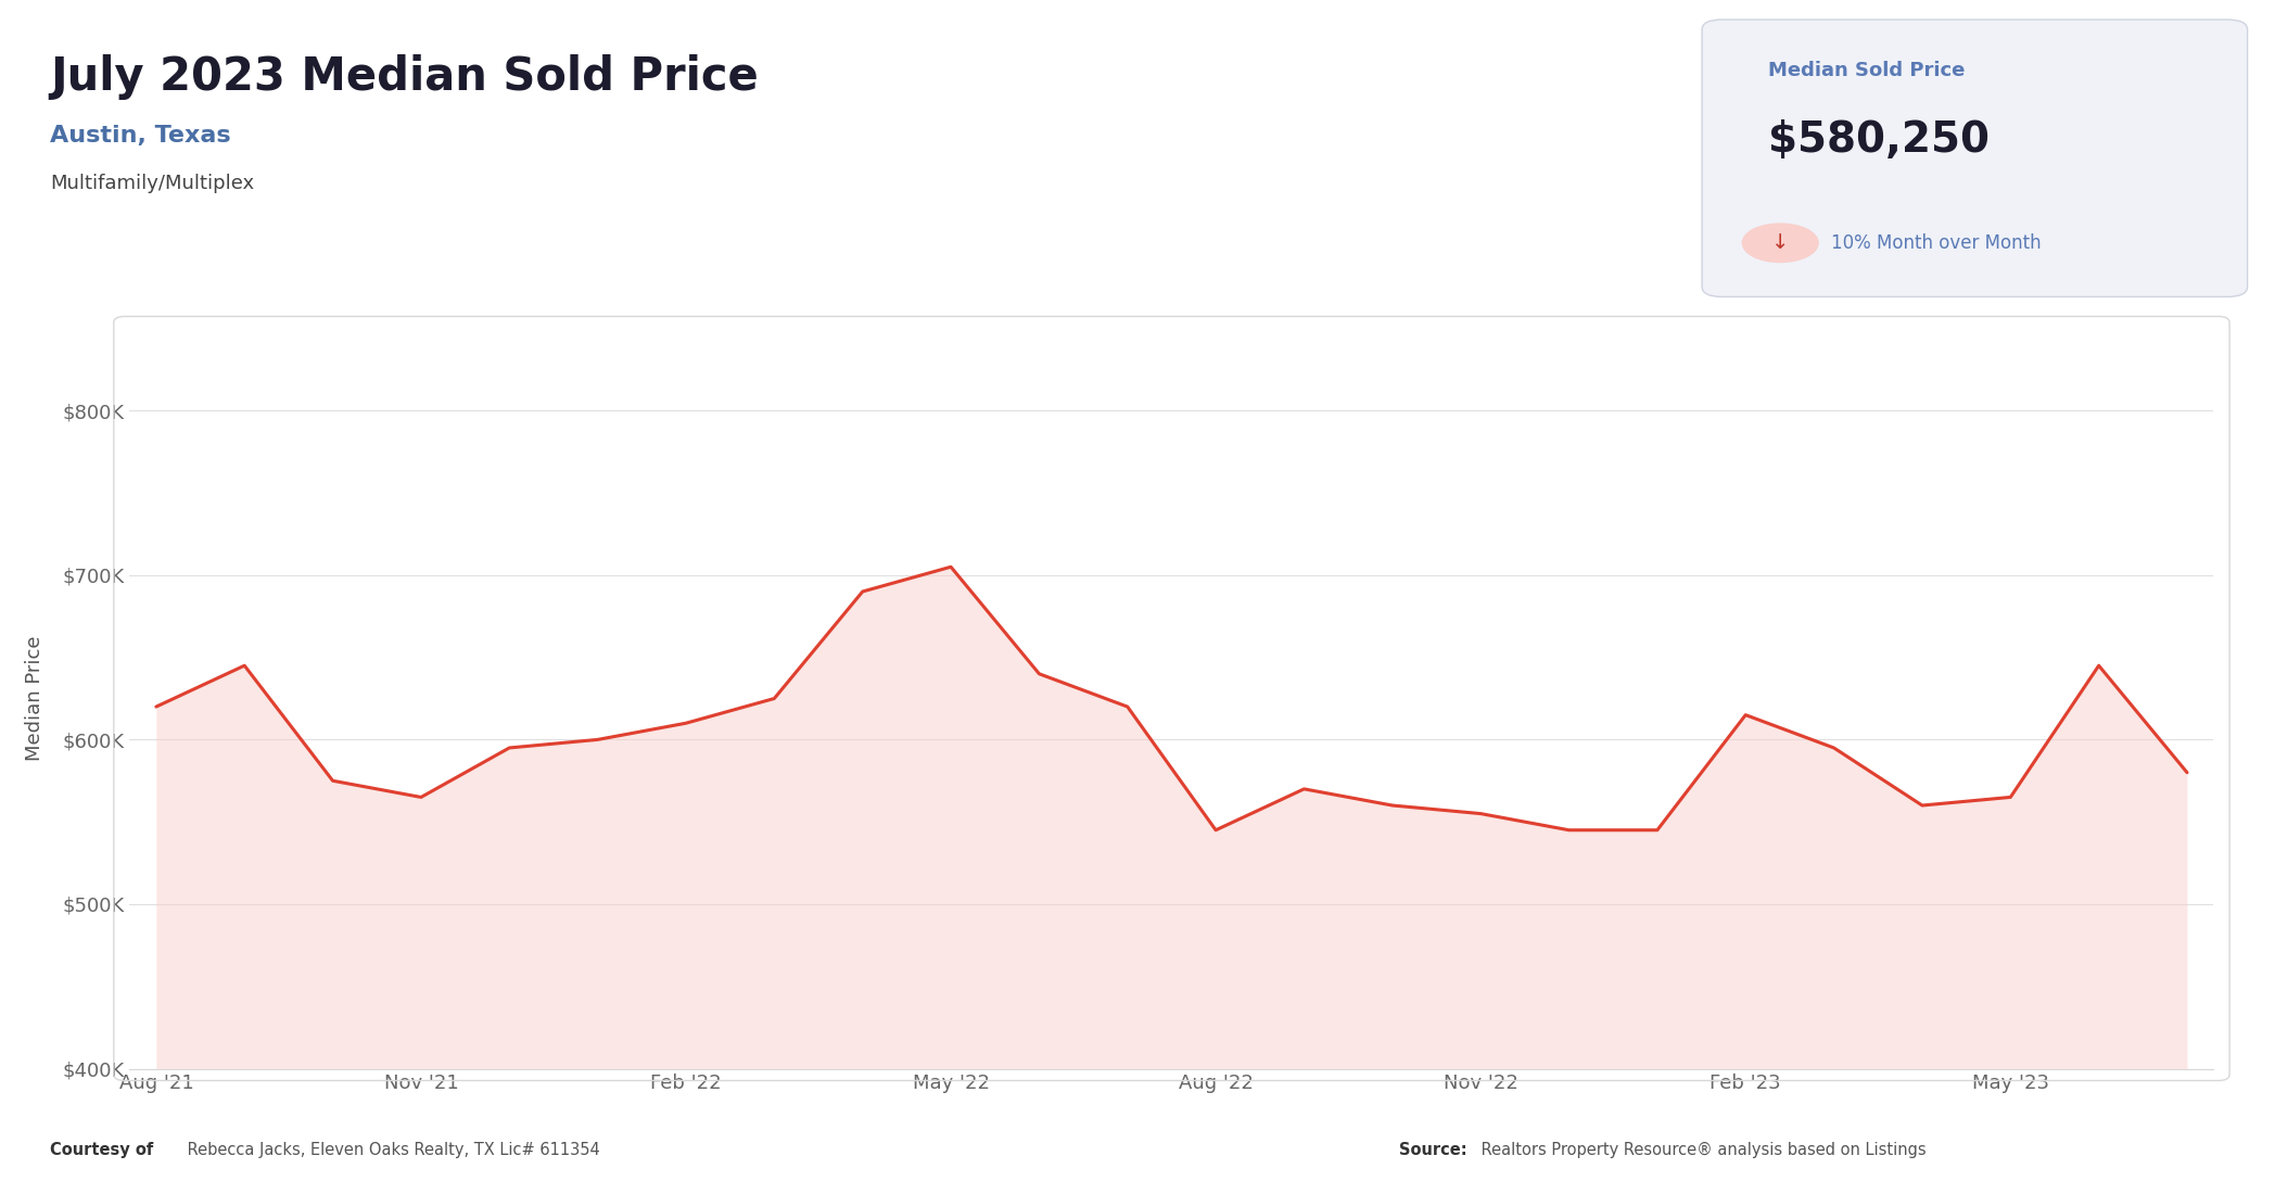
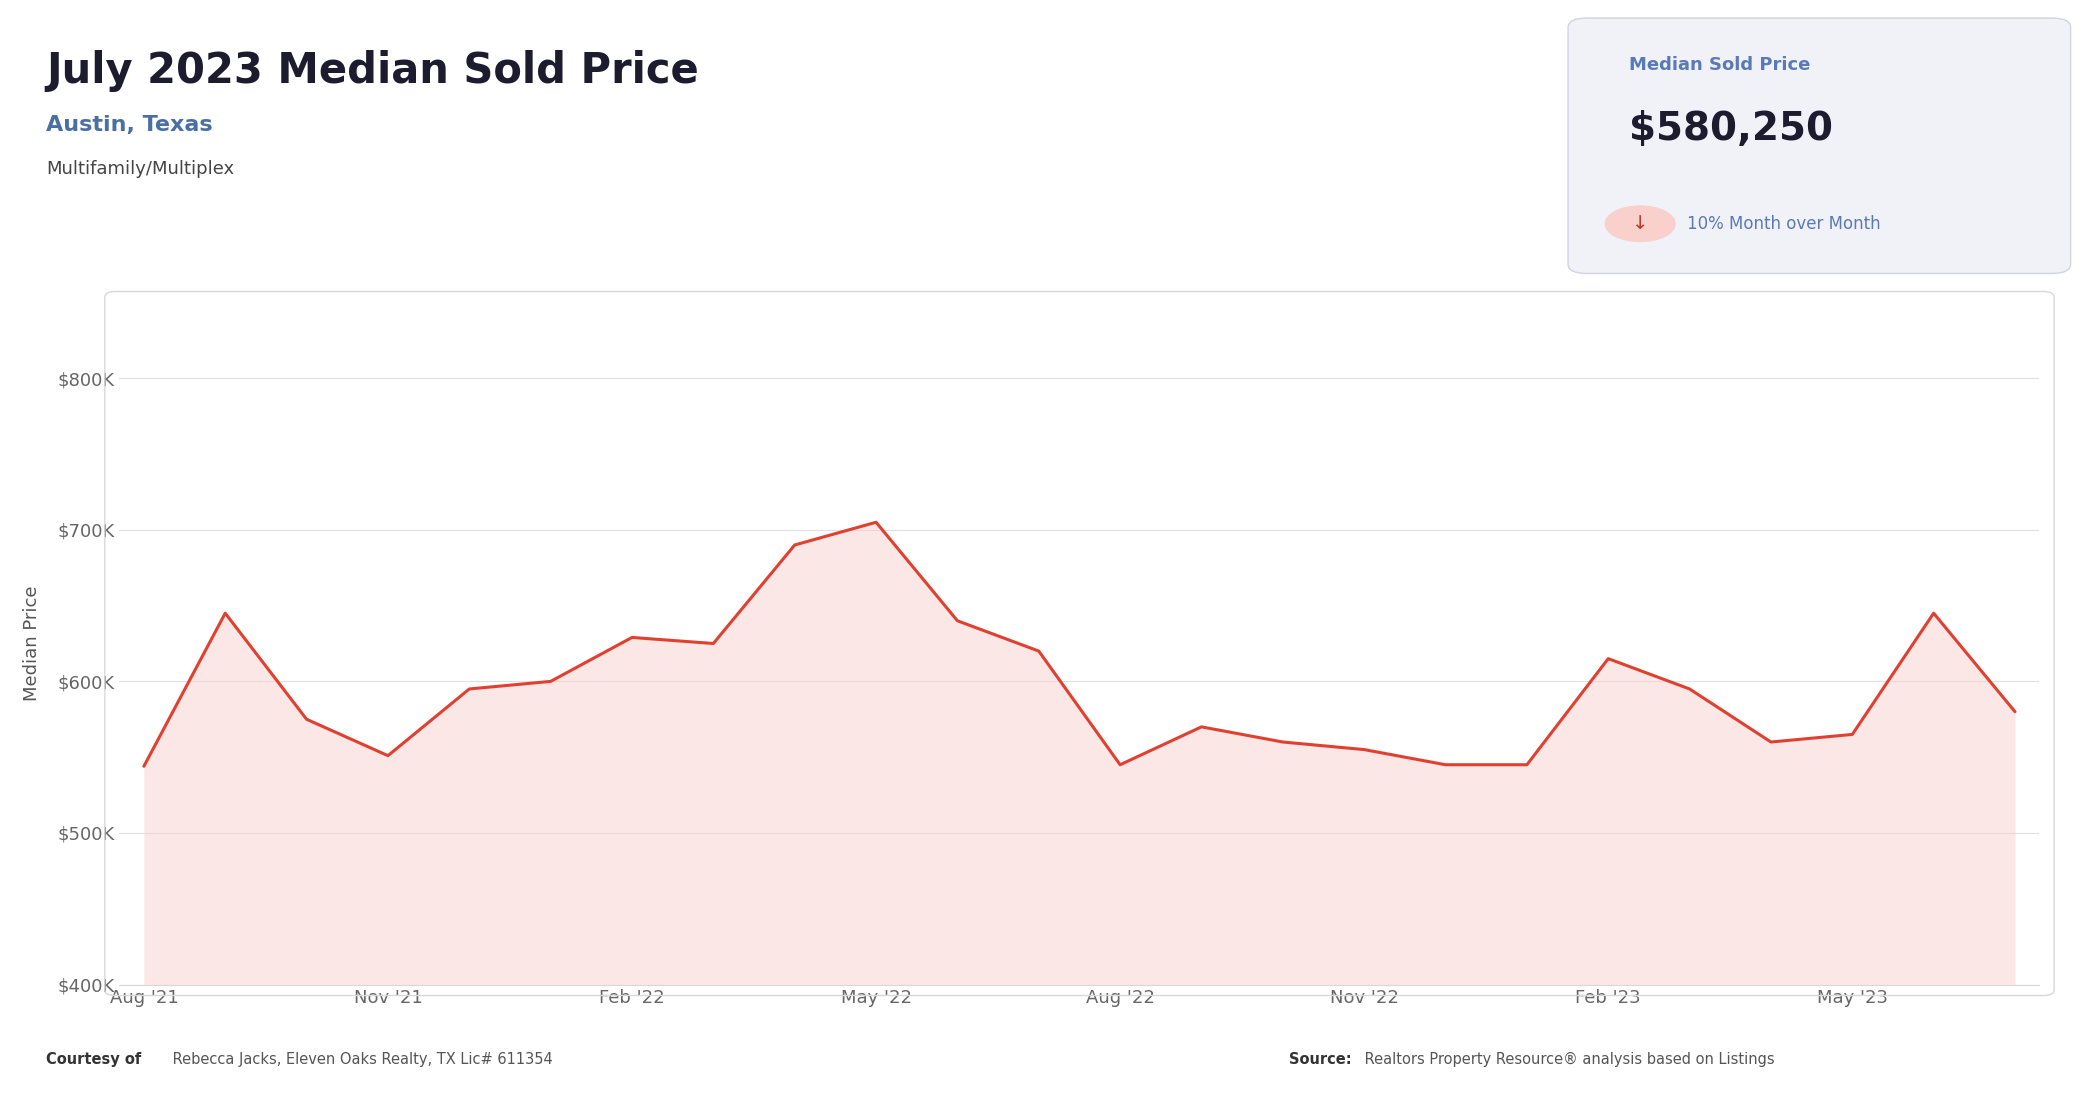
Aug '21: $620K -> $544K
Nov '21: $565K -> $551K
Feb '22: $610K -> $629K
